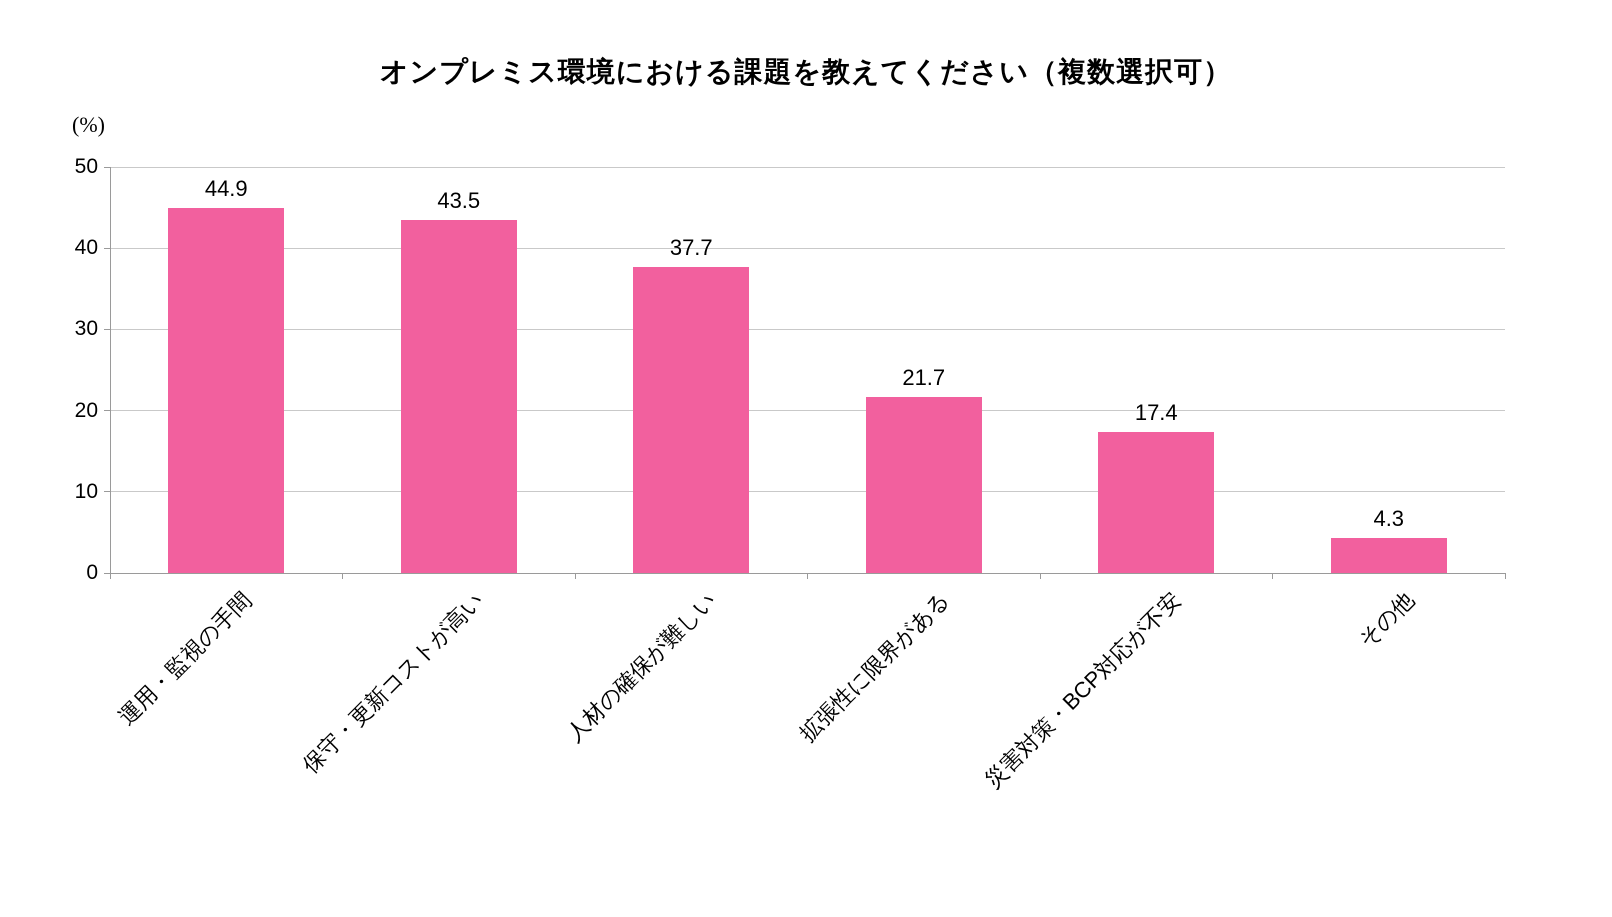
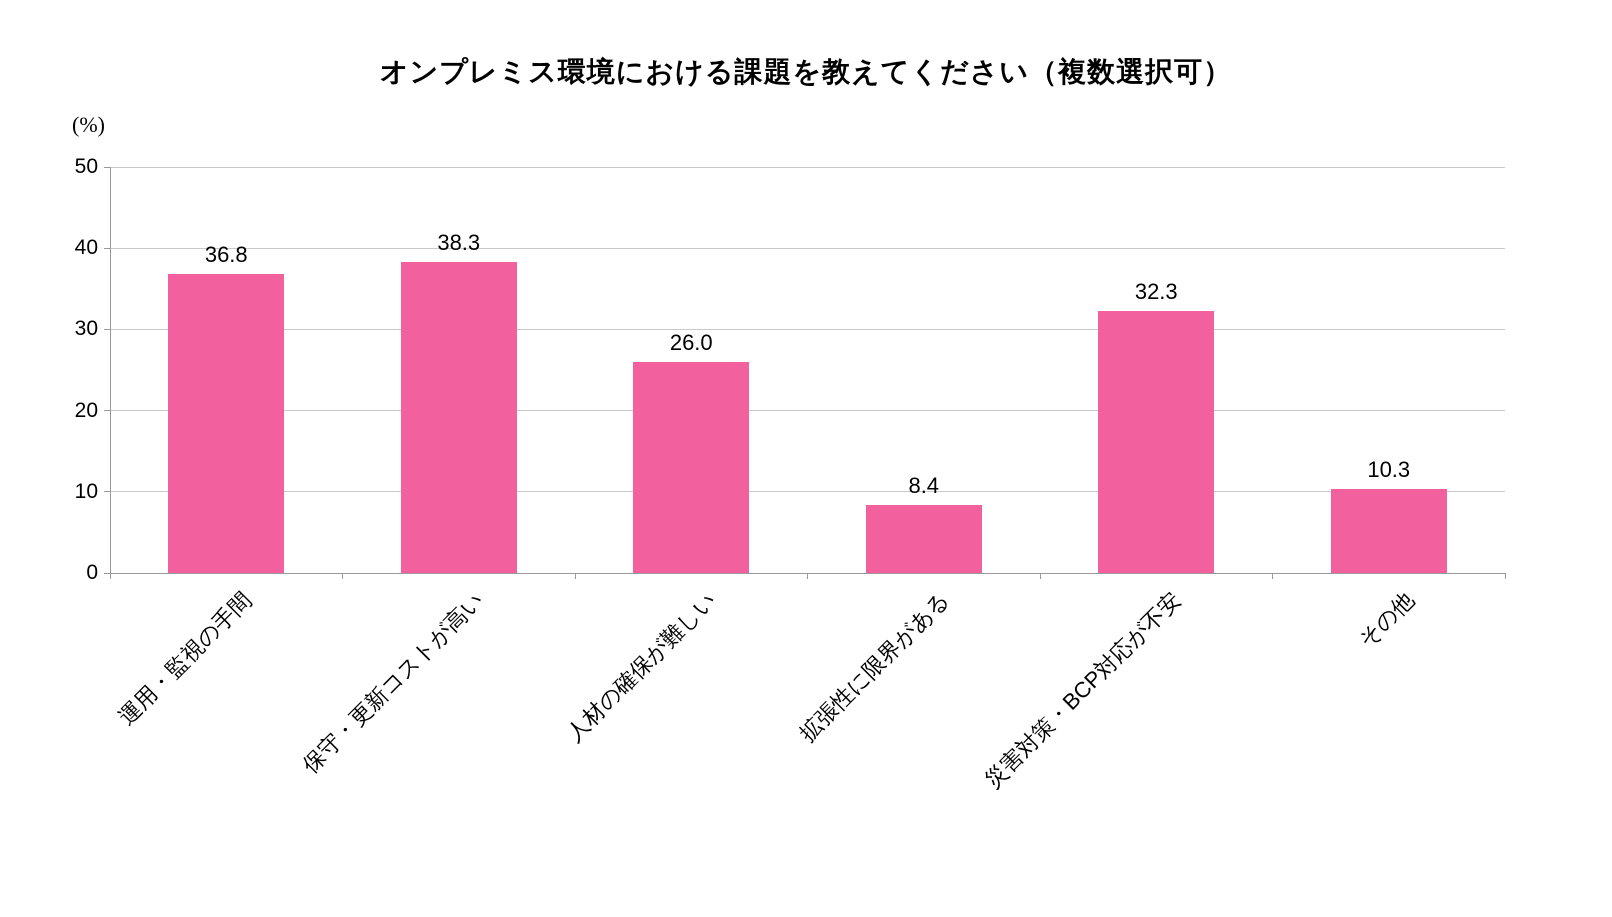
運用・監視の手間: 44.9 -> 36.8
保守・更新コストが高い: 43.5 -> 38.3
人材の確保が難しい: 37.7 -> 26.0
拡張性に限界がある: 21.7 -> 8.4
災害対策・BCP対応が不安: 17.4 -> 32.3
その他: 4.3 -> 10.3
